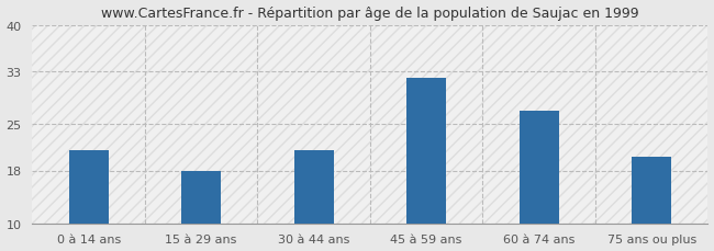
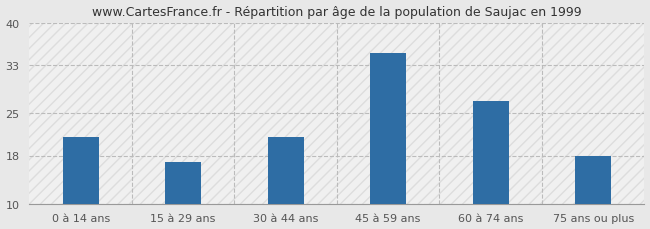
15 à 29 ans: 18 -> 17
45 à 59 ans: 32 -> 35
75 ans ou plus: 20 -> 18
